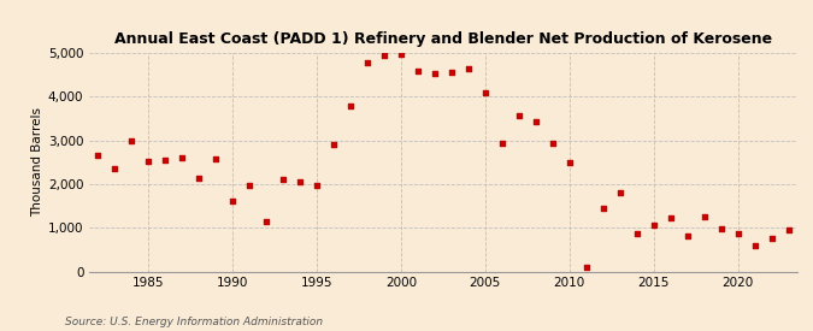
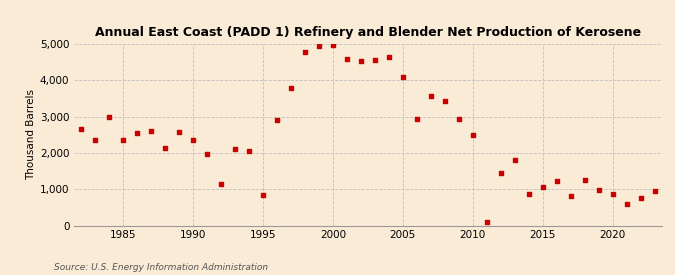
1985: 2,530 -> 2,350
1990: 1,600 -> 2,350
1995: 1,970 -> 850
